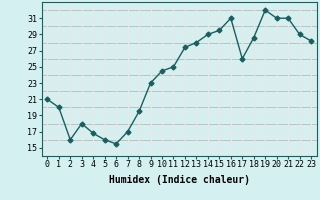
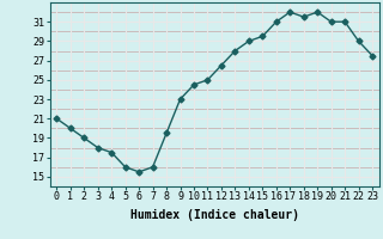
2: 16.0 -> 19.0
4: 16.8 -> 17.5
7: 17.0 -> 16.0
12: 27.4 -> 26.5
17: 26.0 -> 32.0
18: 28.6 -> 31.5
23: 28.2 -> 27.5
